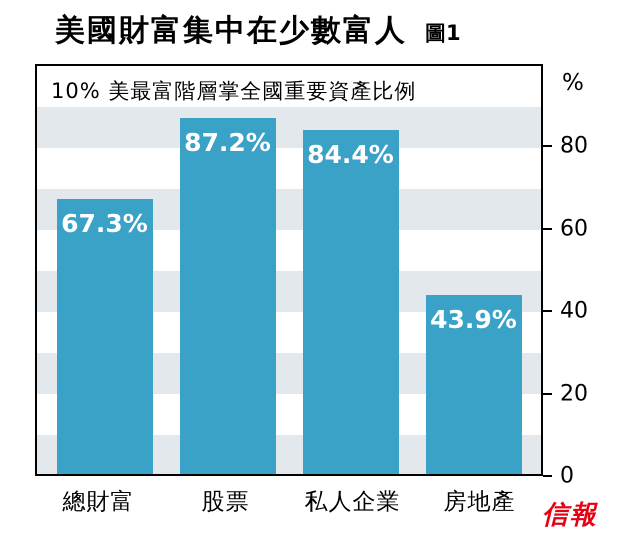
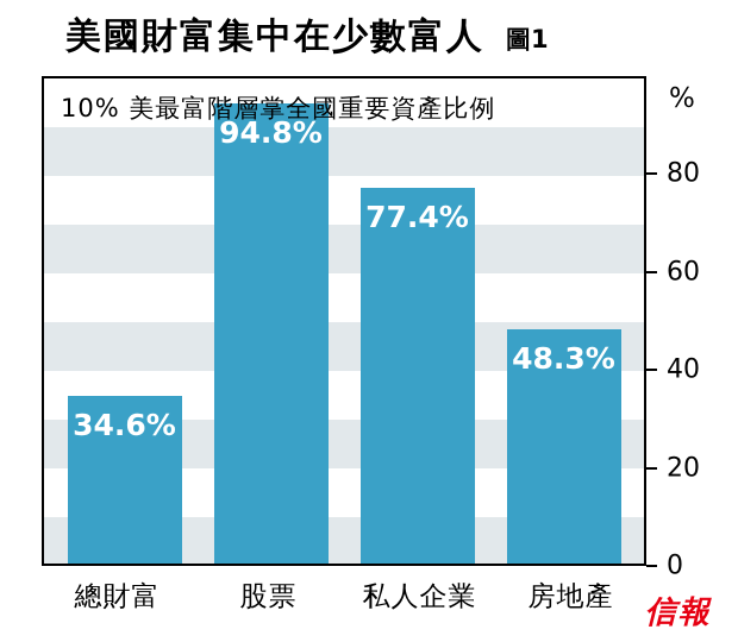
總財富: 67.3% -> 34.6%
股票: 87.2% -> 94.8%
私人企業: 84.4% -> 77.4%
房地產: 43.9% -> 48.3%
